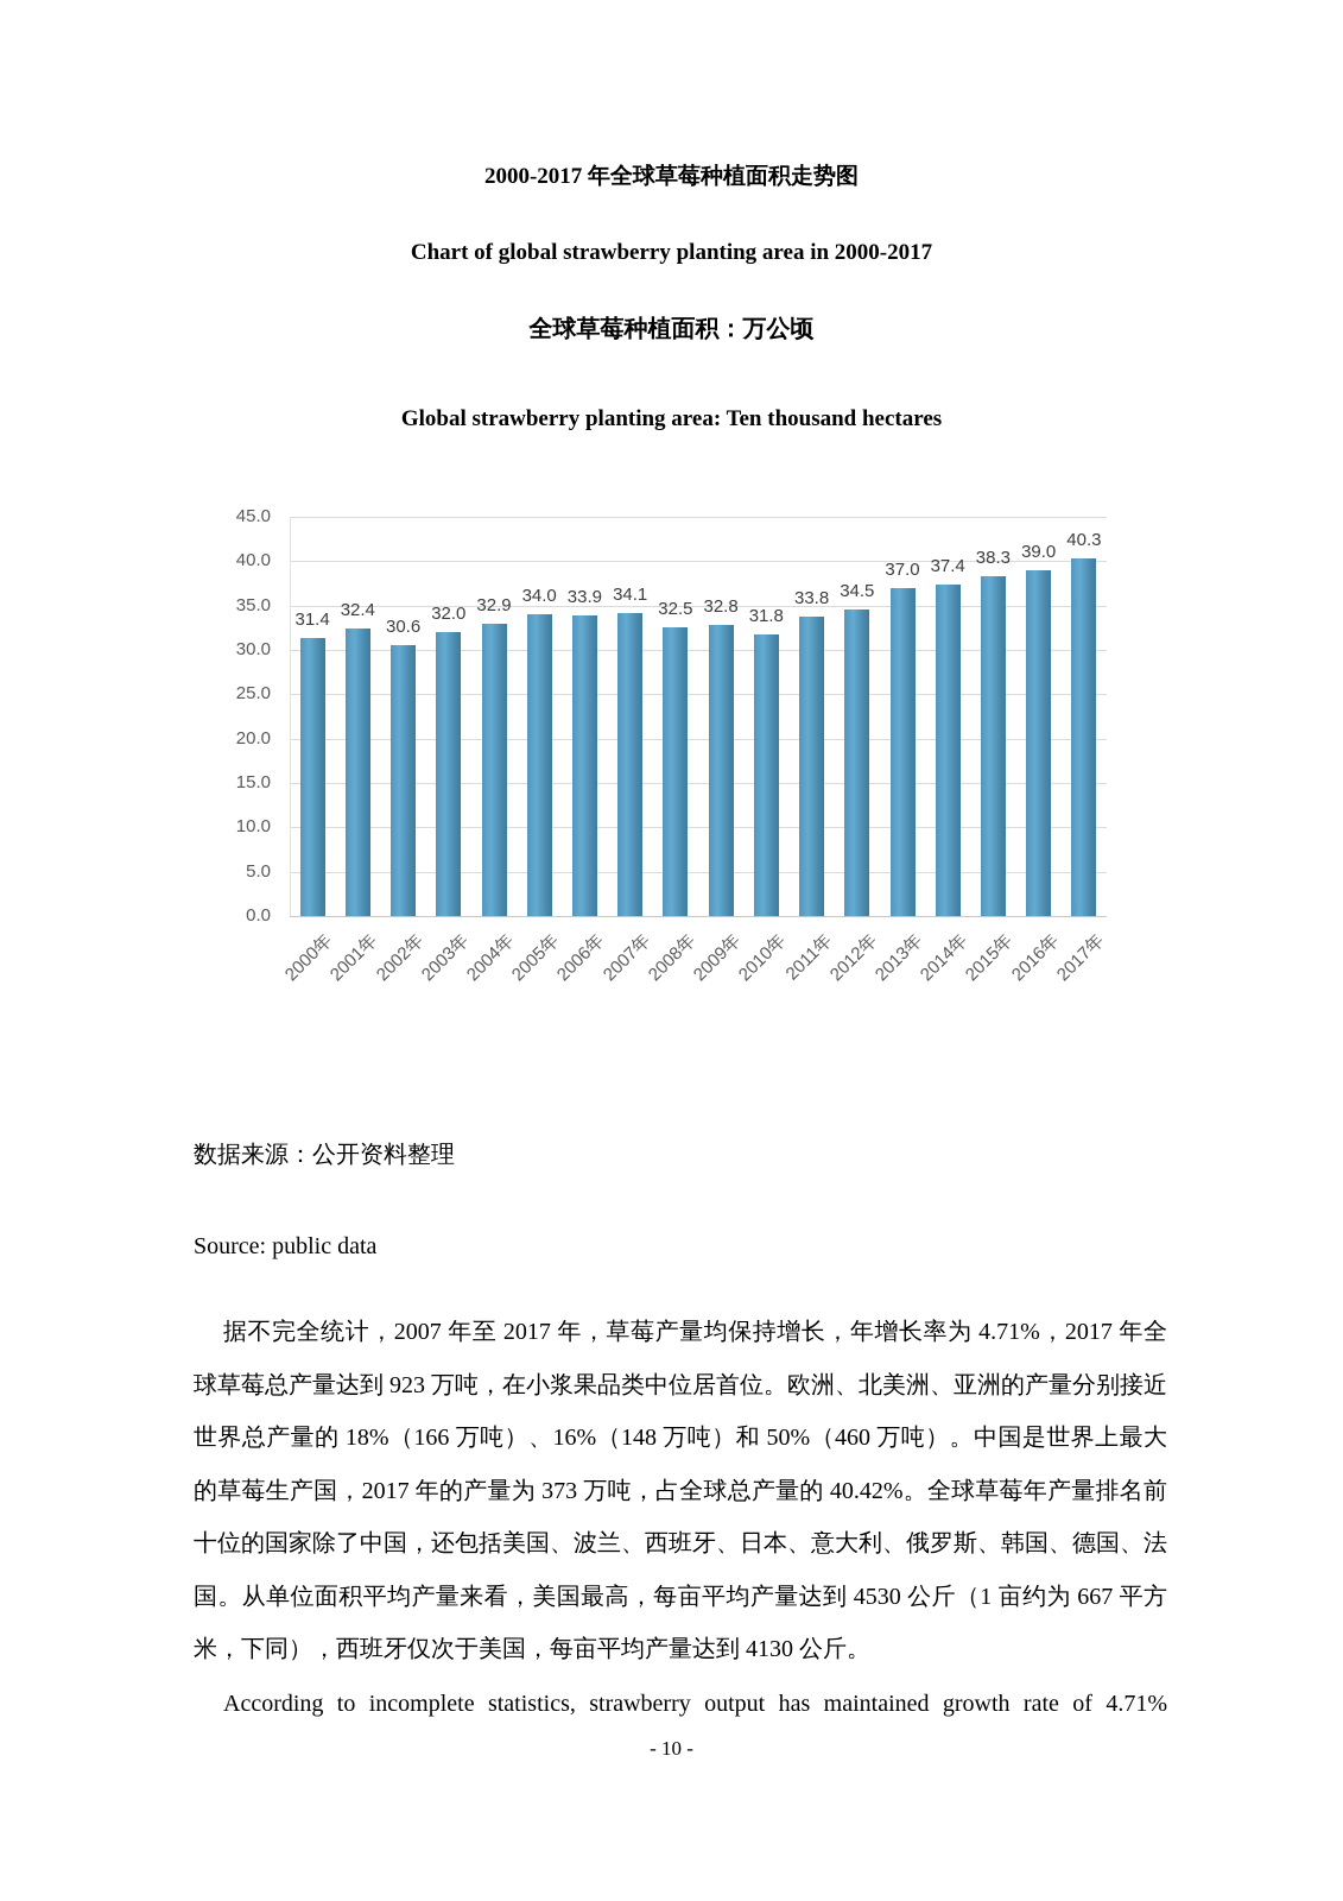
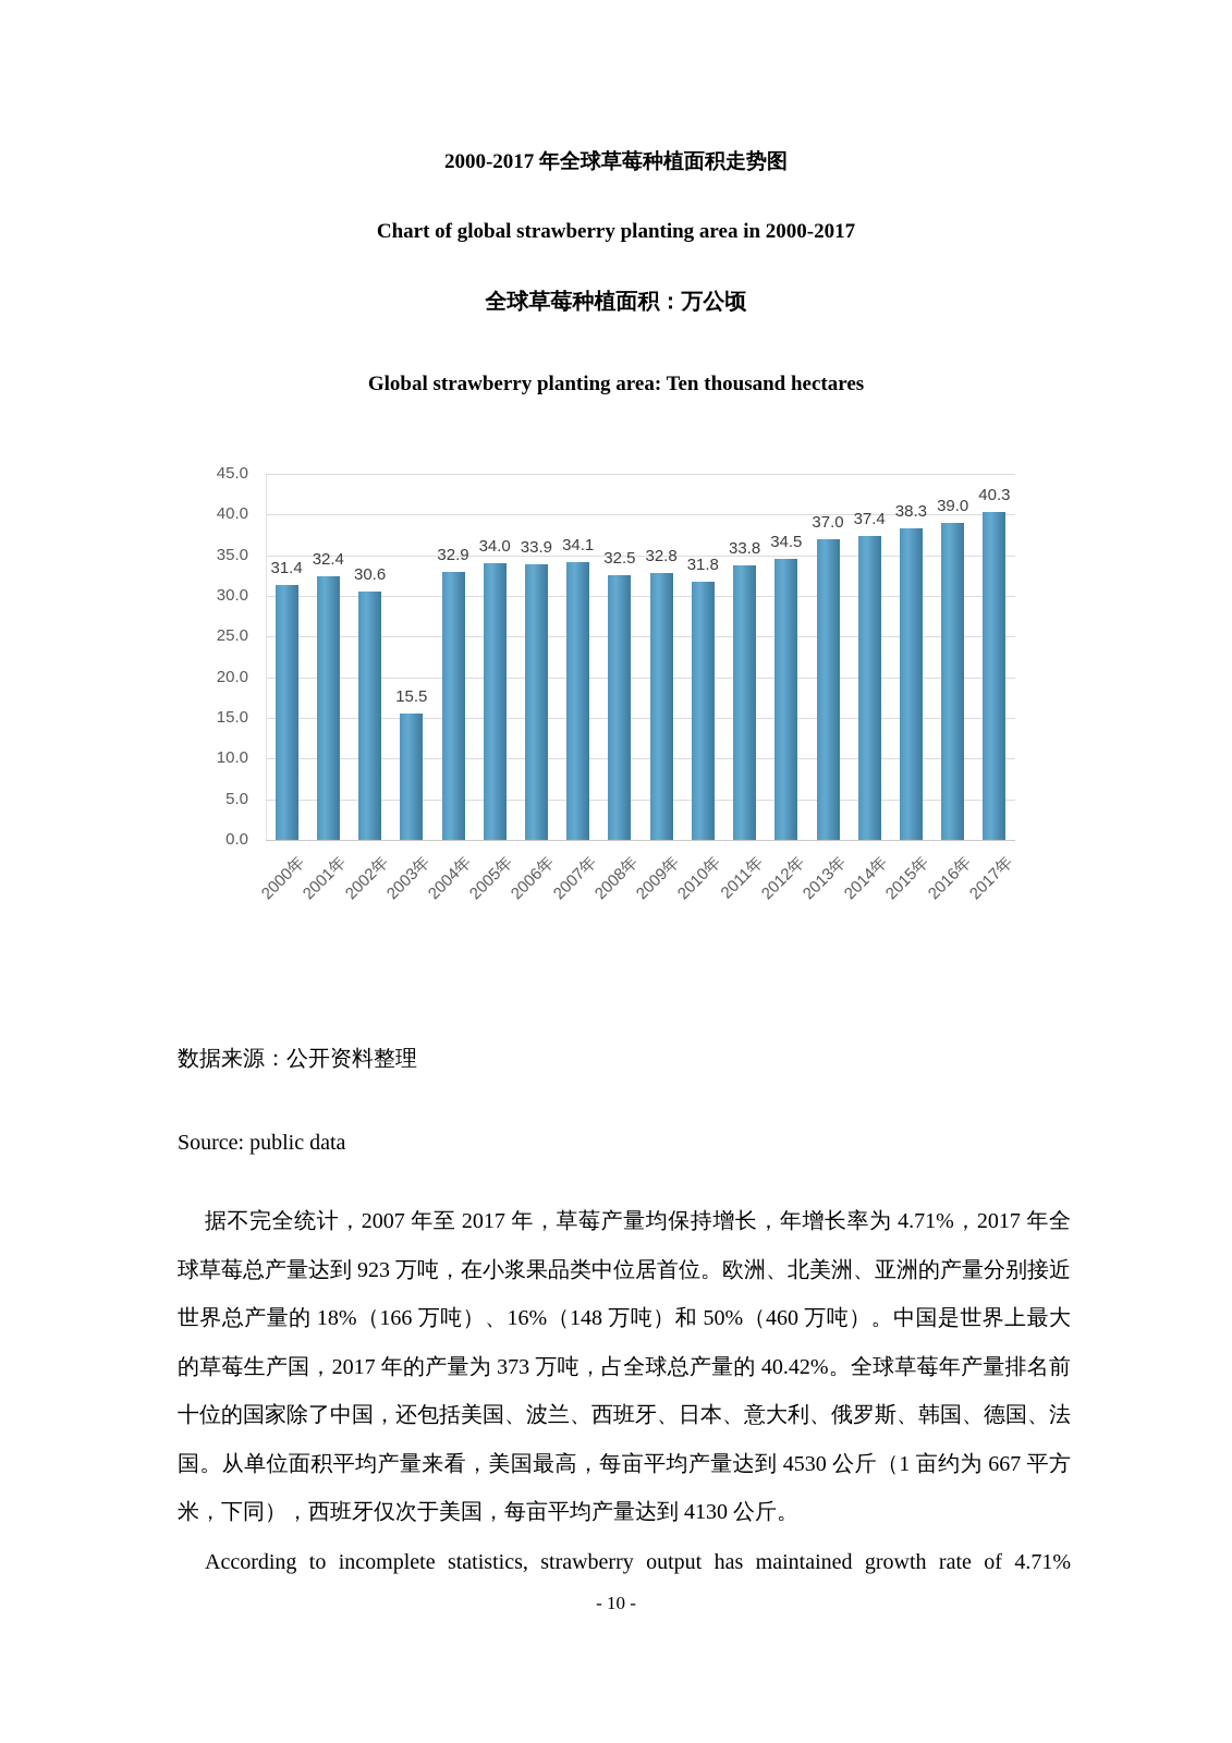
2003年: 32.0 -> 15.5
